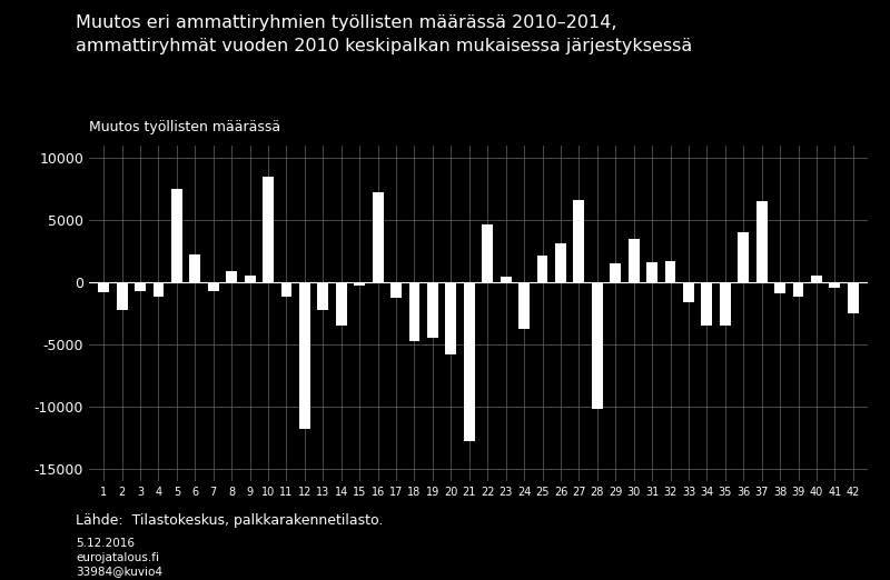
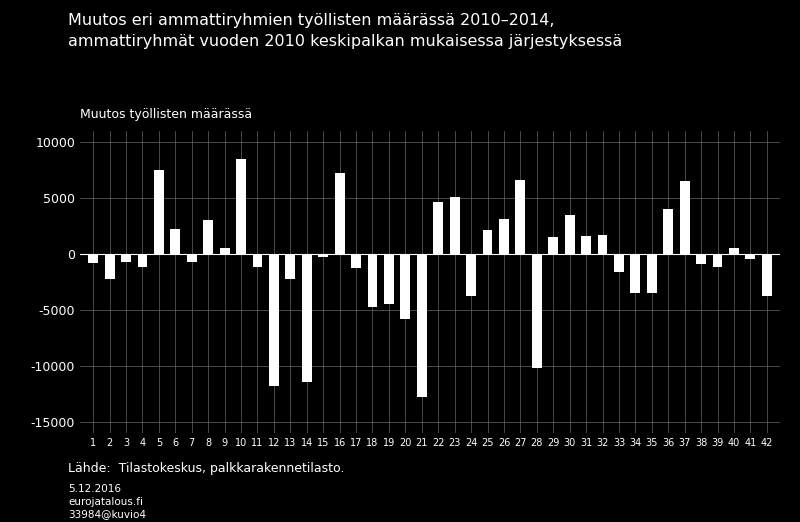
8: 900 -> 3000
14: -3500 -> -11400
23: 400 -> 5100
42: -2500 -> -3800
